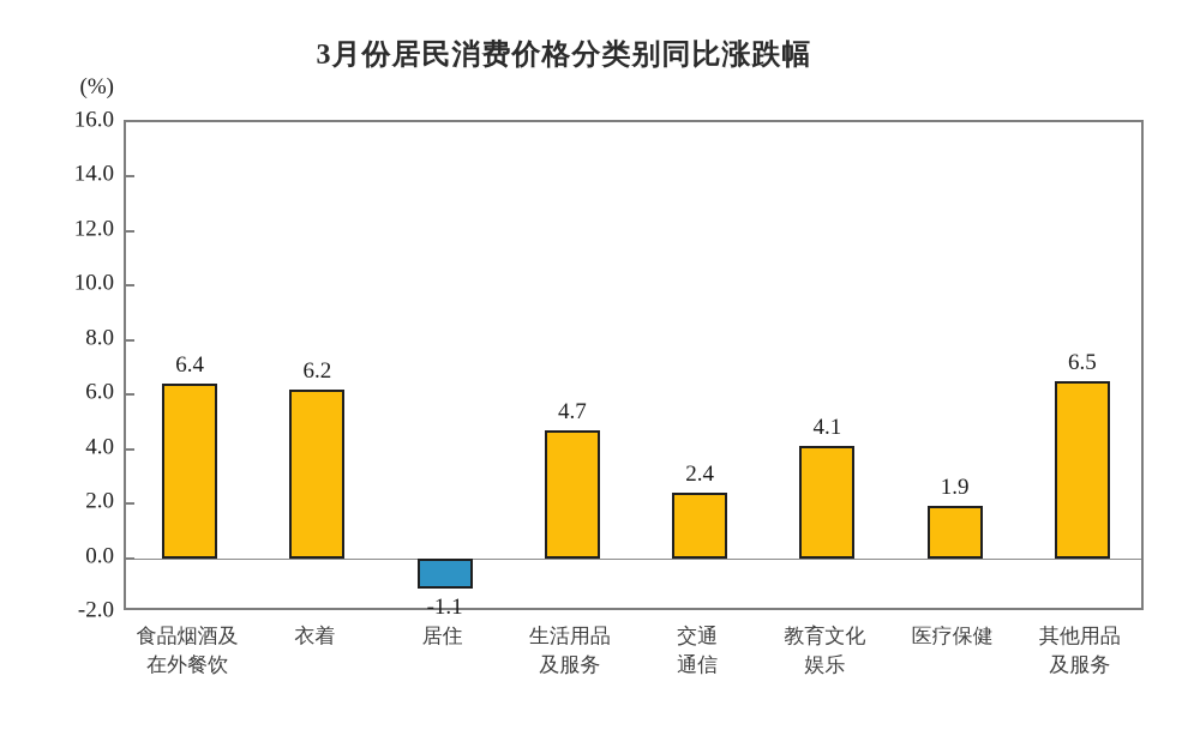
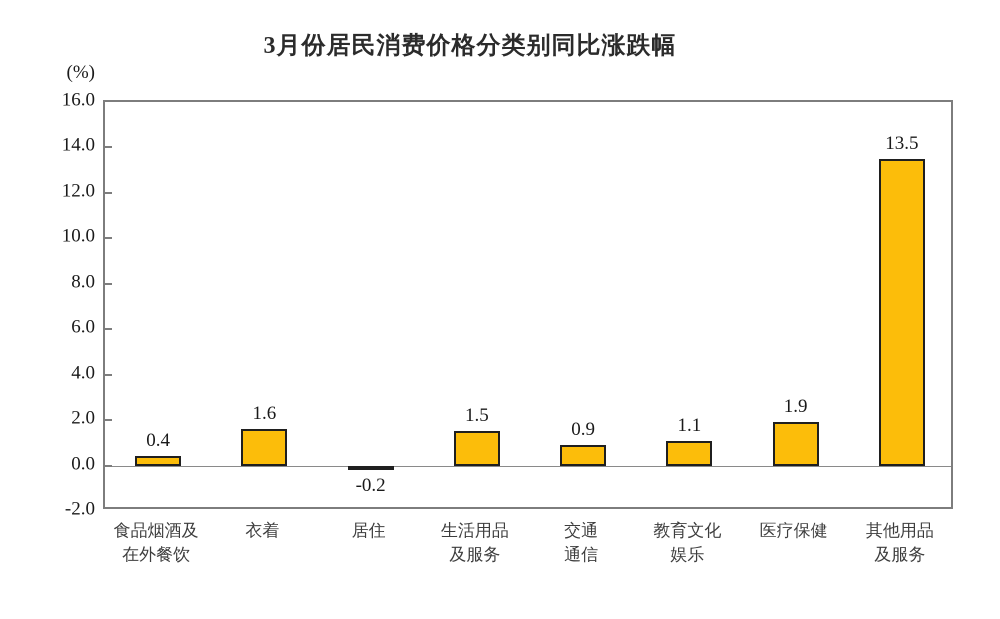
食品烟酒及 在外餐饮: 6.4 -> 0.4
衣着: 6.2 -> 1.6
居住: -1.1 -> -0.2
生活用品 及服务: 4.7 -> 1.5
交通 通信: 2.4 -> 0.9
教育文化 娱乐: 4.1 -> 1.1
其他用品 及服务: 6.5 -> 13.5
